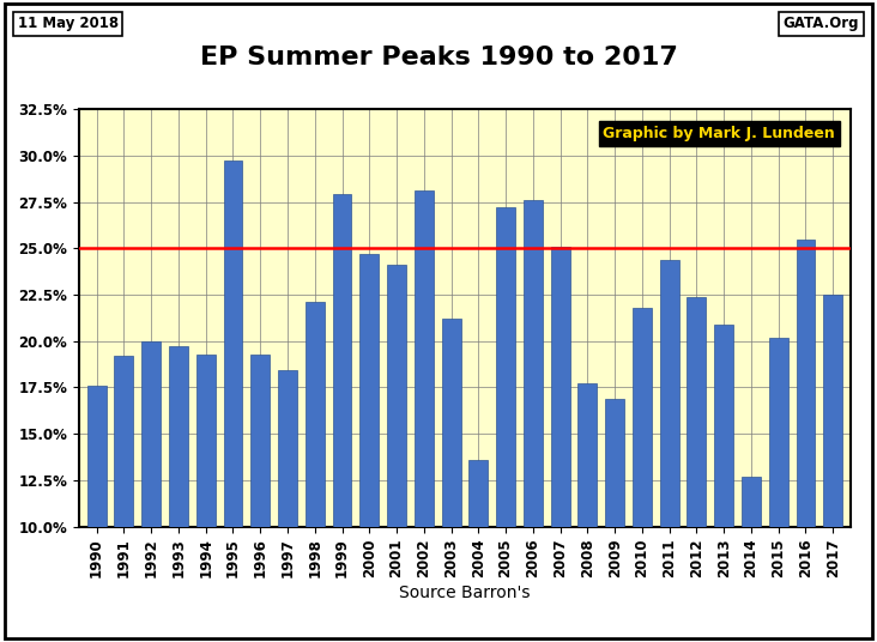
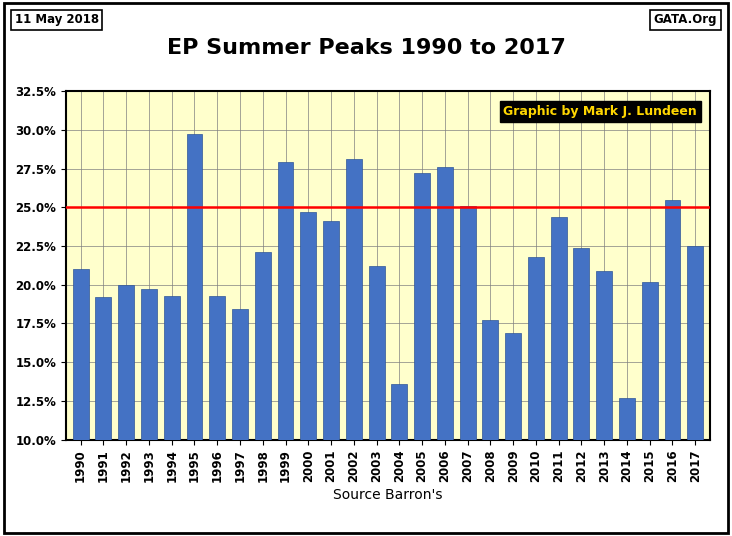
1990: 17.6% -> 21.0%
